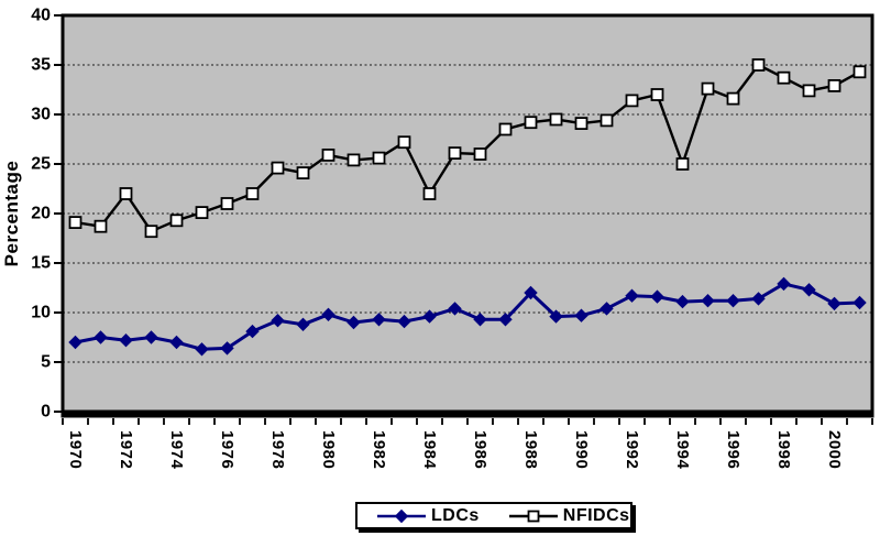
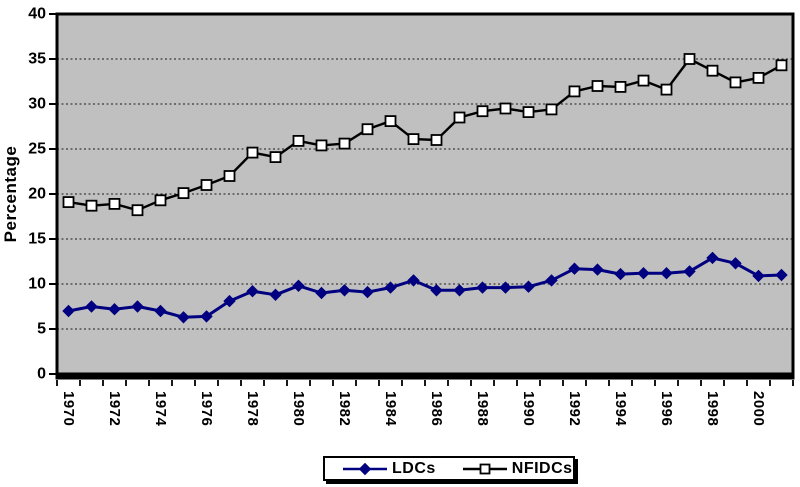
NFIDCs/1972: 22 -> 19
NFIDCs/1984: 22 -> 28
LDCs/1988: 12 -> 10
NFIDCs/1994: 25 -> 32
